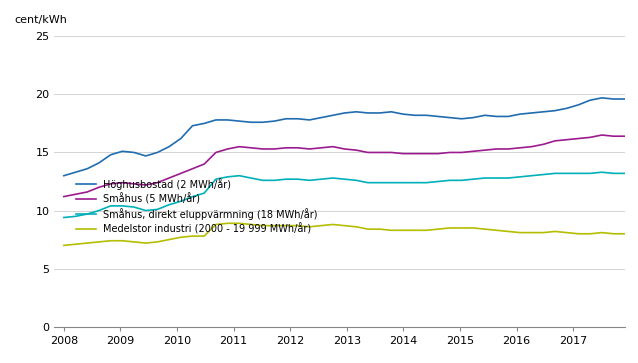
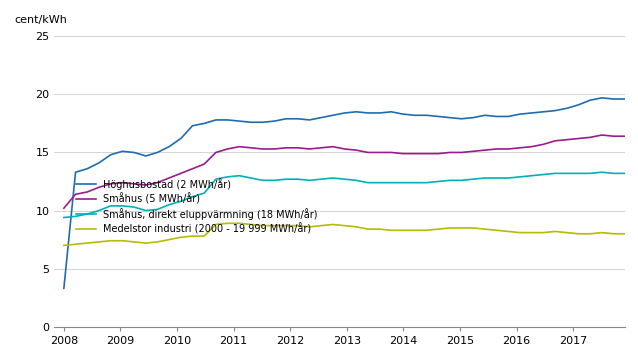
Höghusbostad (2 MWh/år)/2008: 13.0 -> 3.3
Småhus (5 MWh/år)/2008: 11.2 -> 10.2
